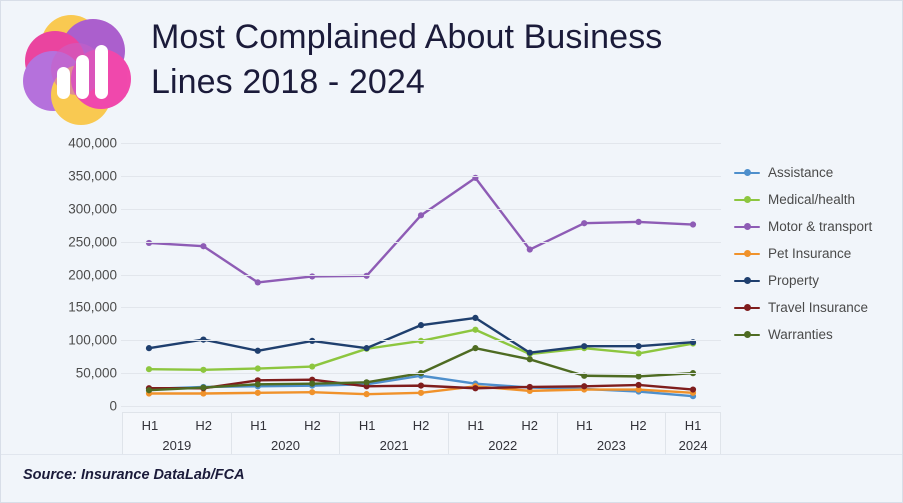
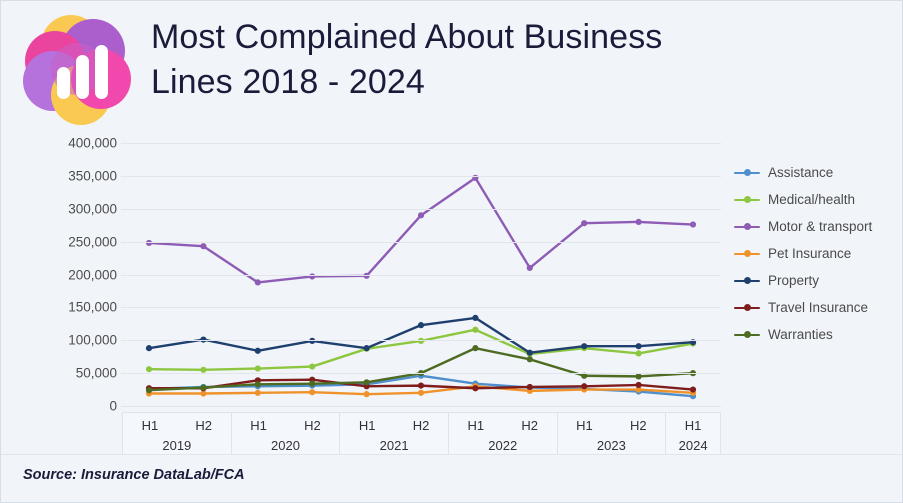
Motor & transport/H2 2022: 240000 -> 210000
